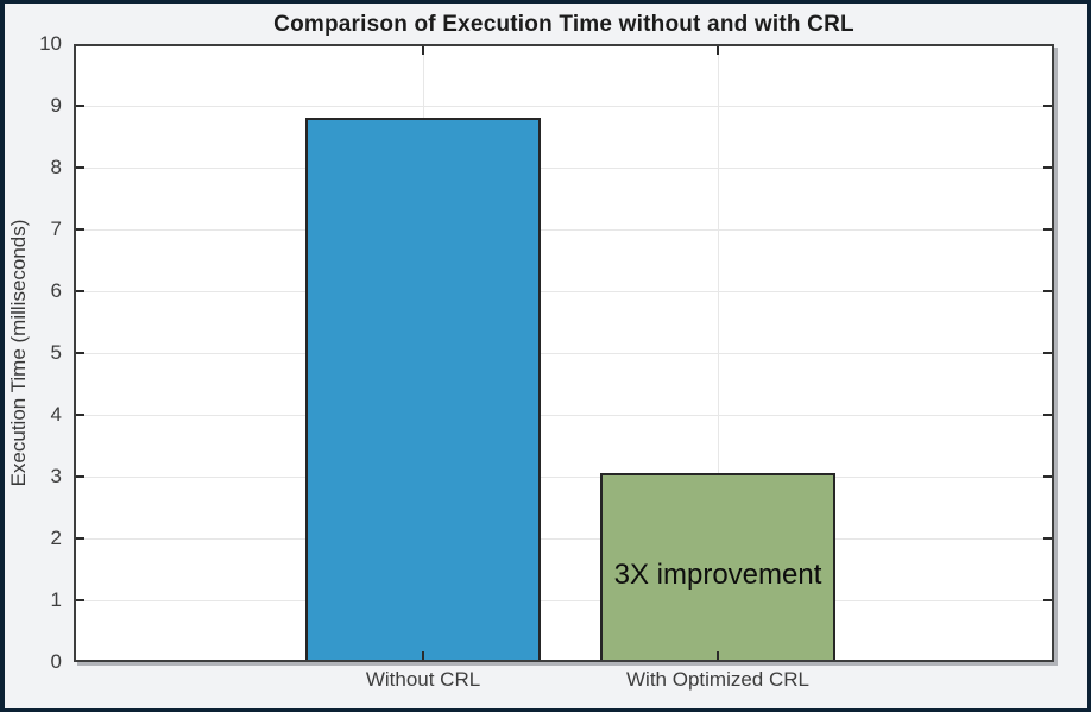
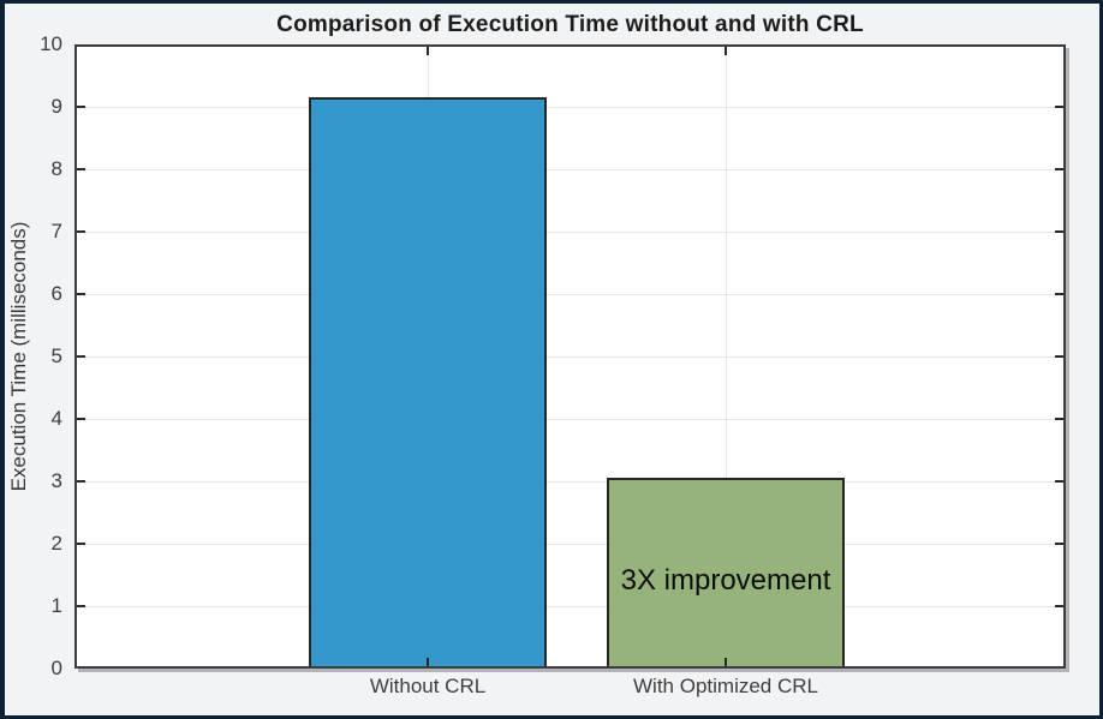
Without CRL: 8.8 -> 9.2
